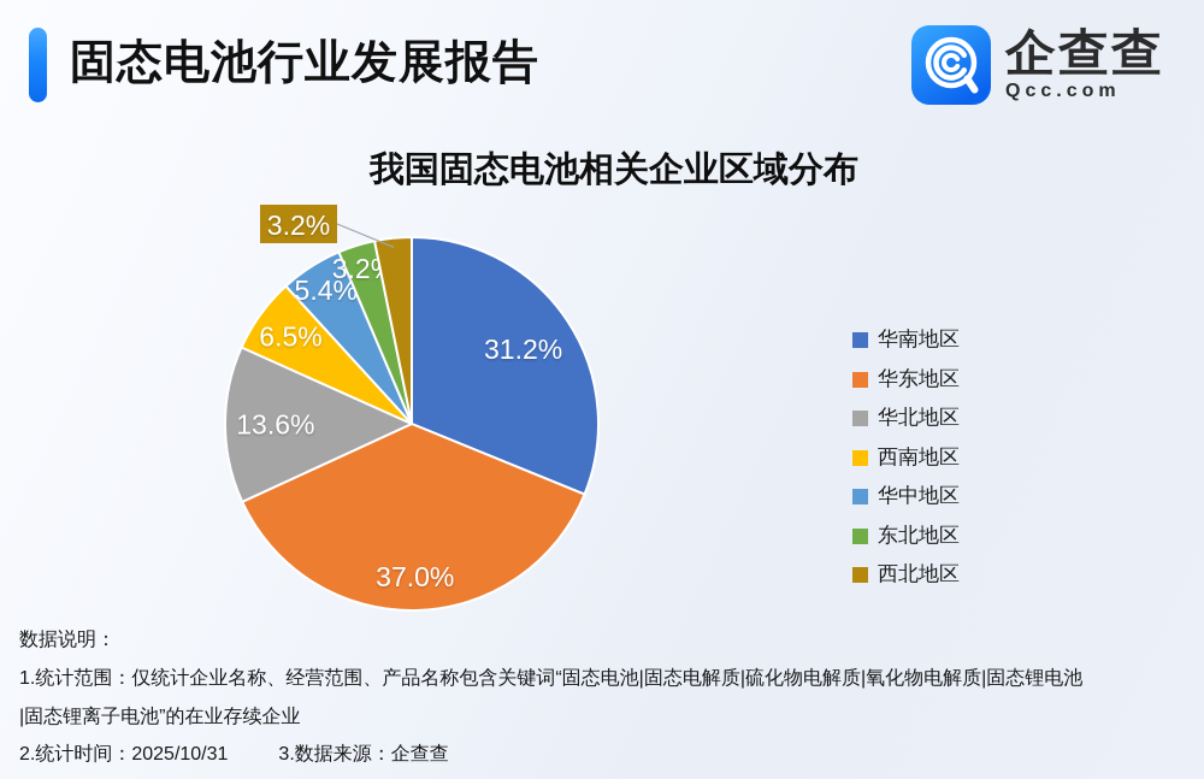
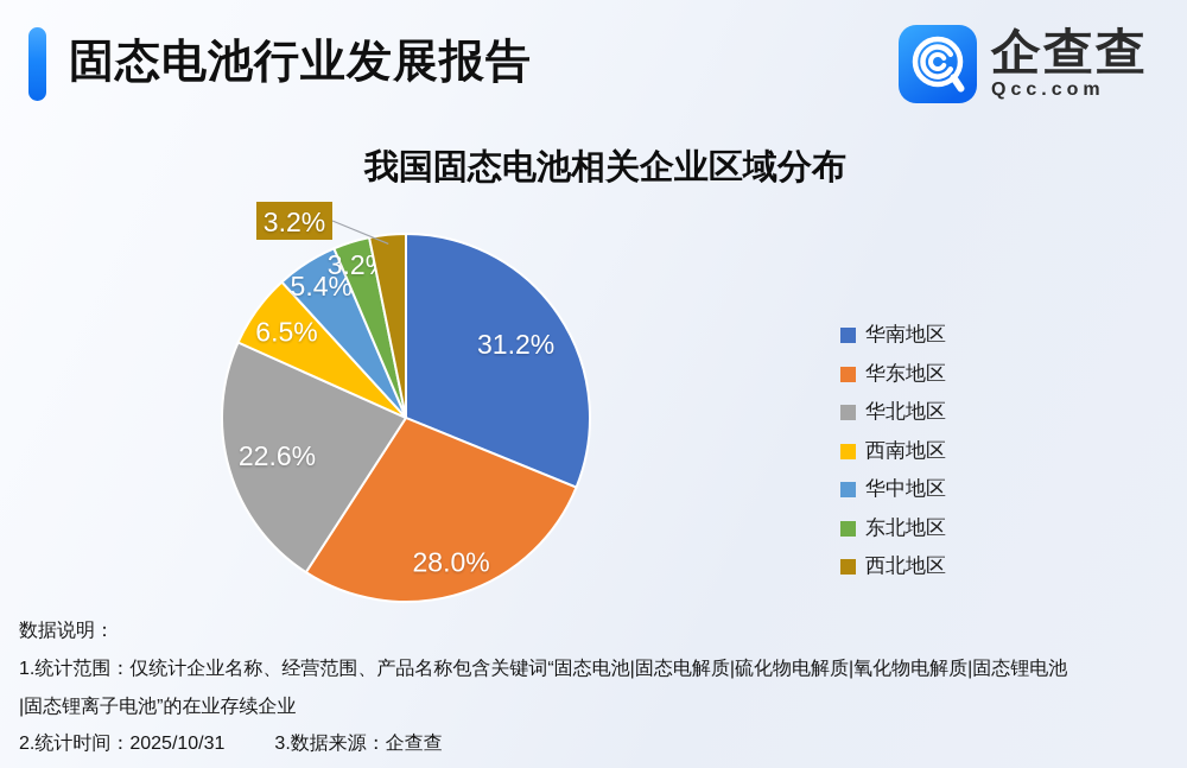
华东地区: 37.0% -> 28.0%
华北地区: 13.6% -> 22.6%
